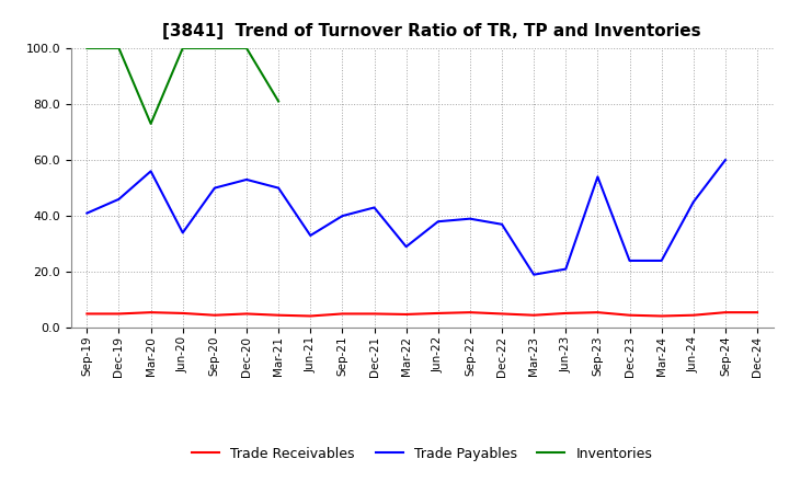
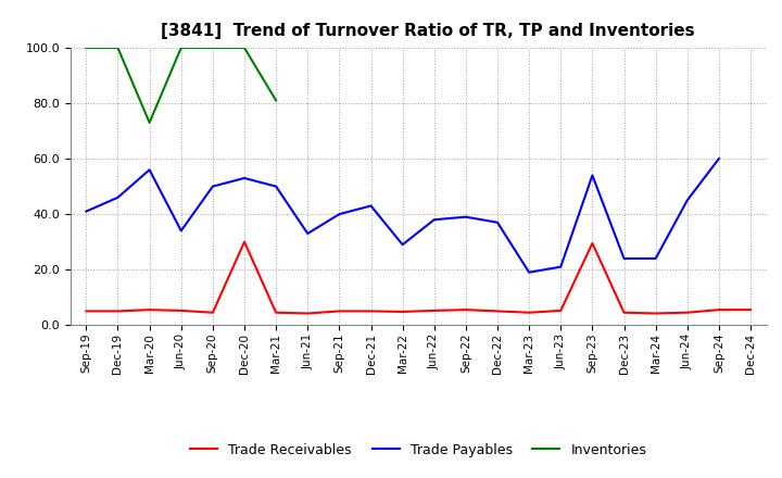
Trade Receivables/Dec-20: 5.0 -> 30.0
Trade Receivables/Sep-23: 5.5 -> 29.5
